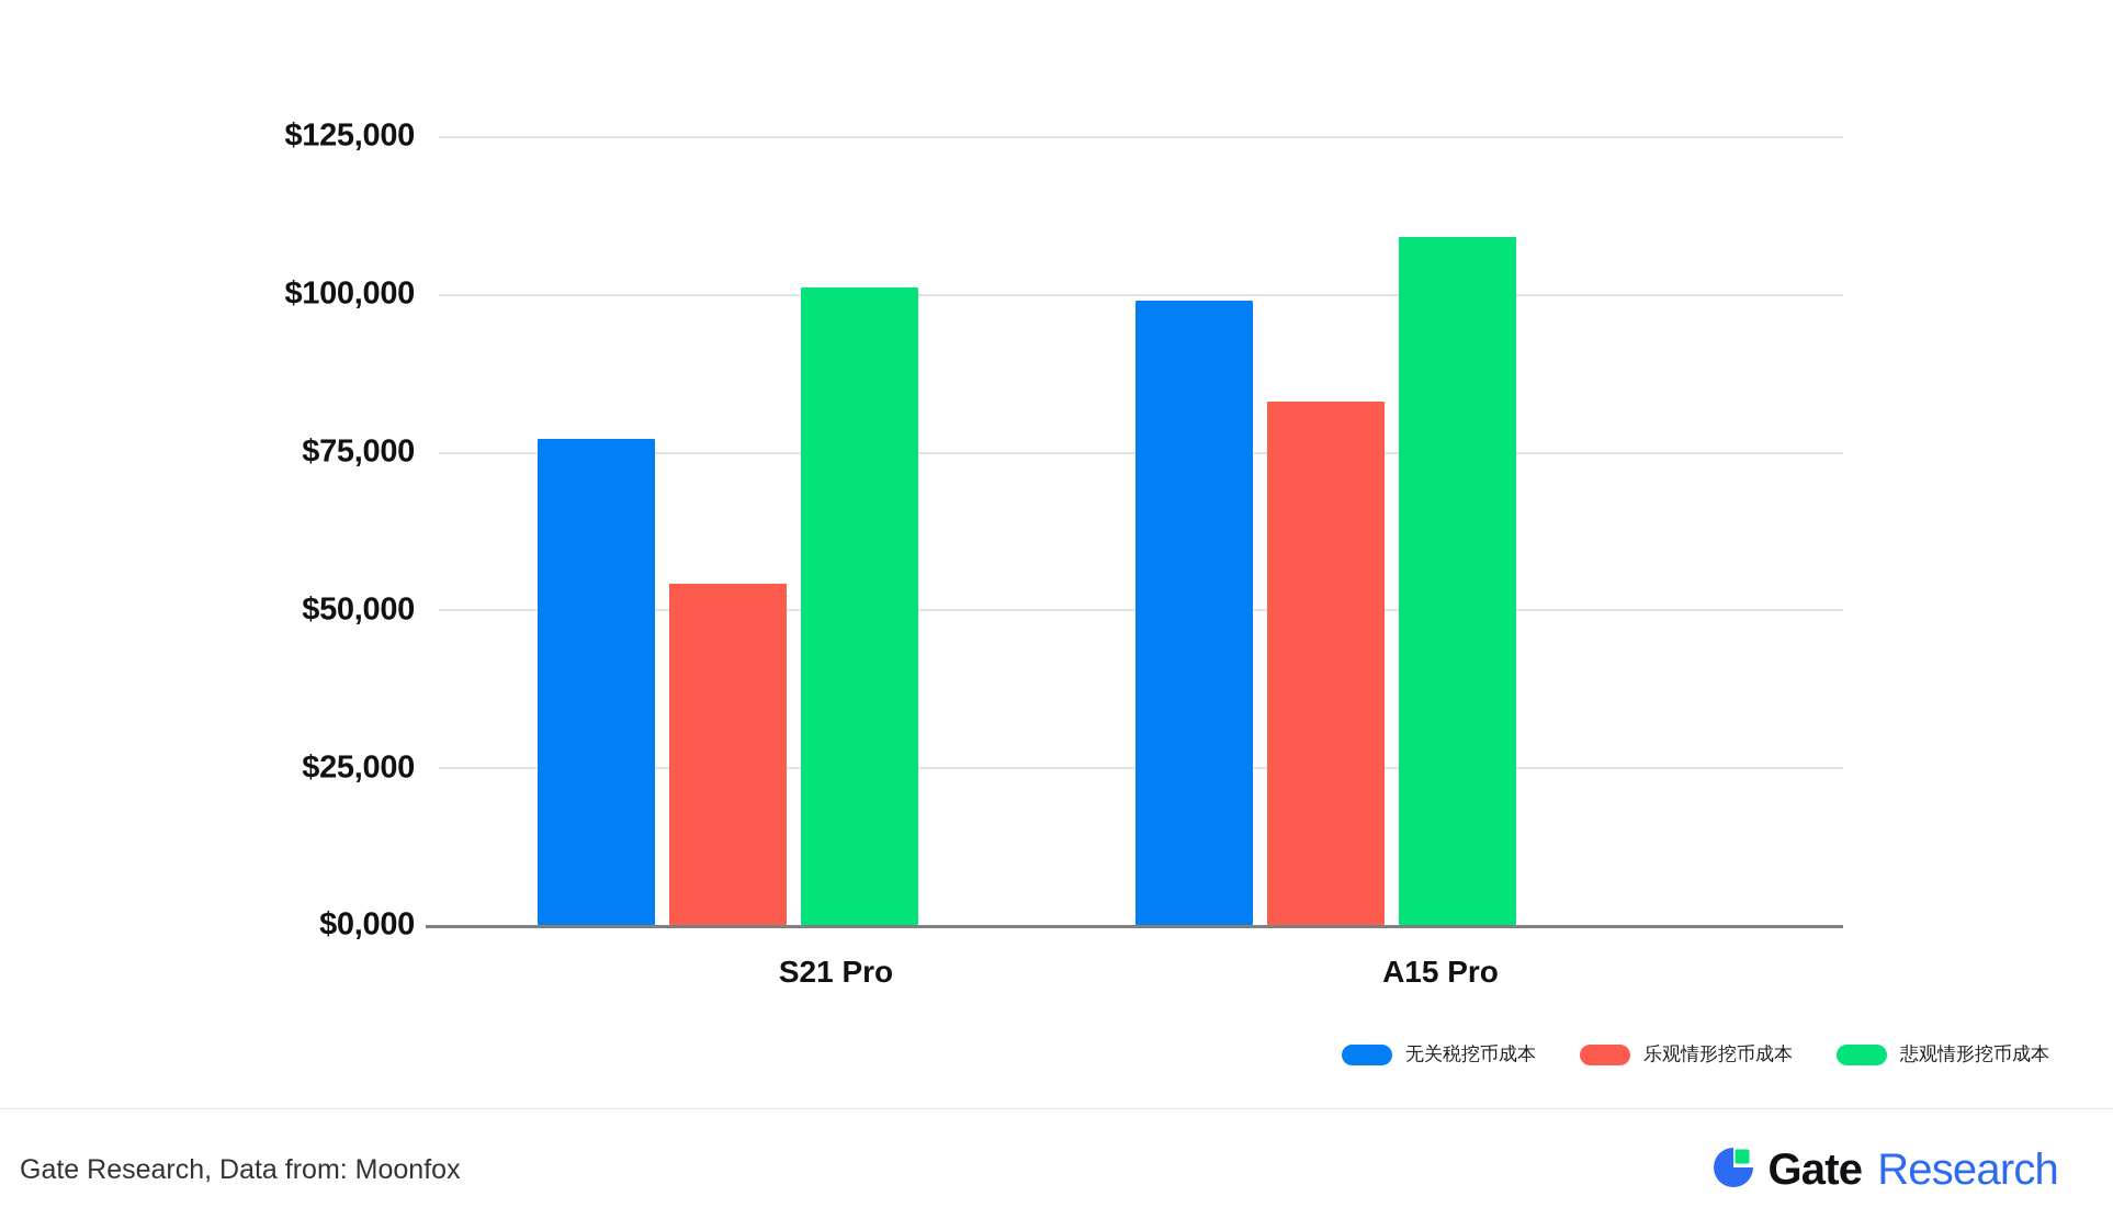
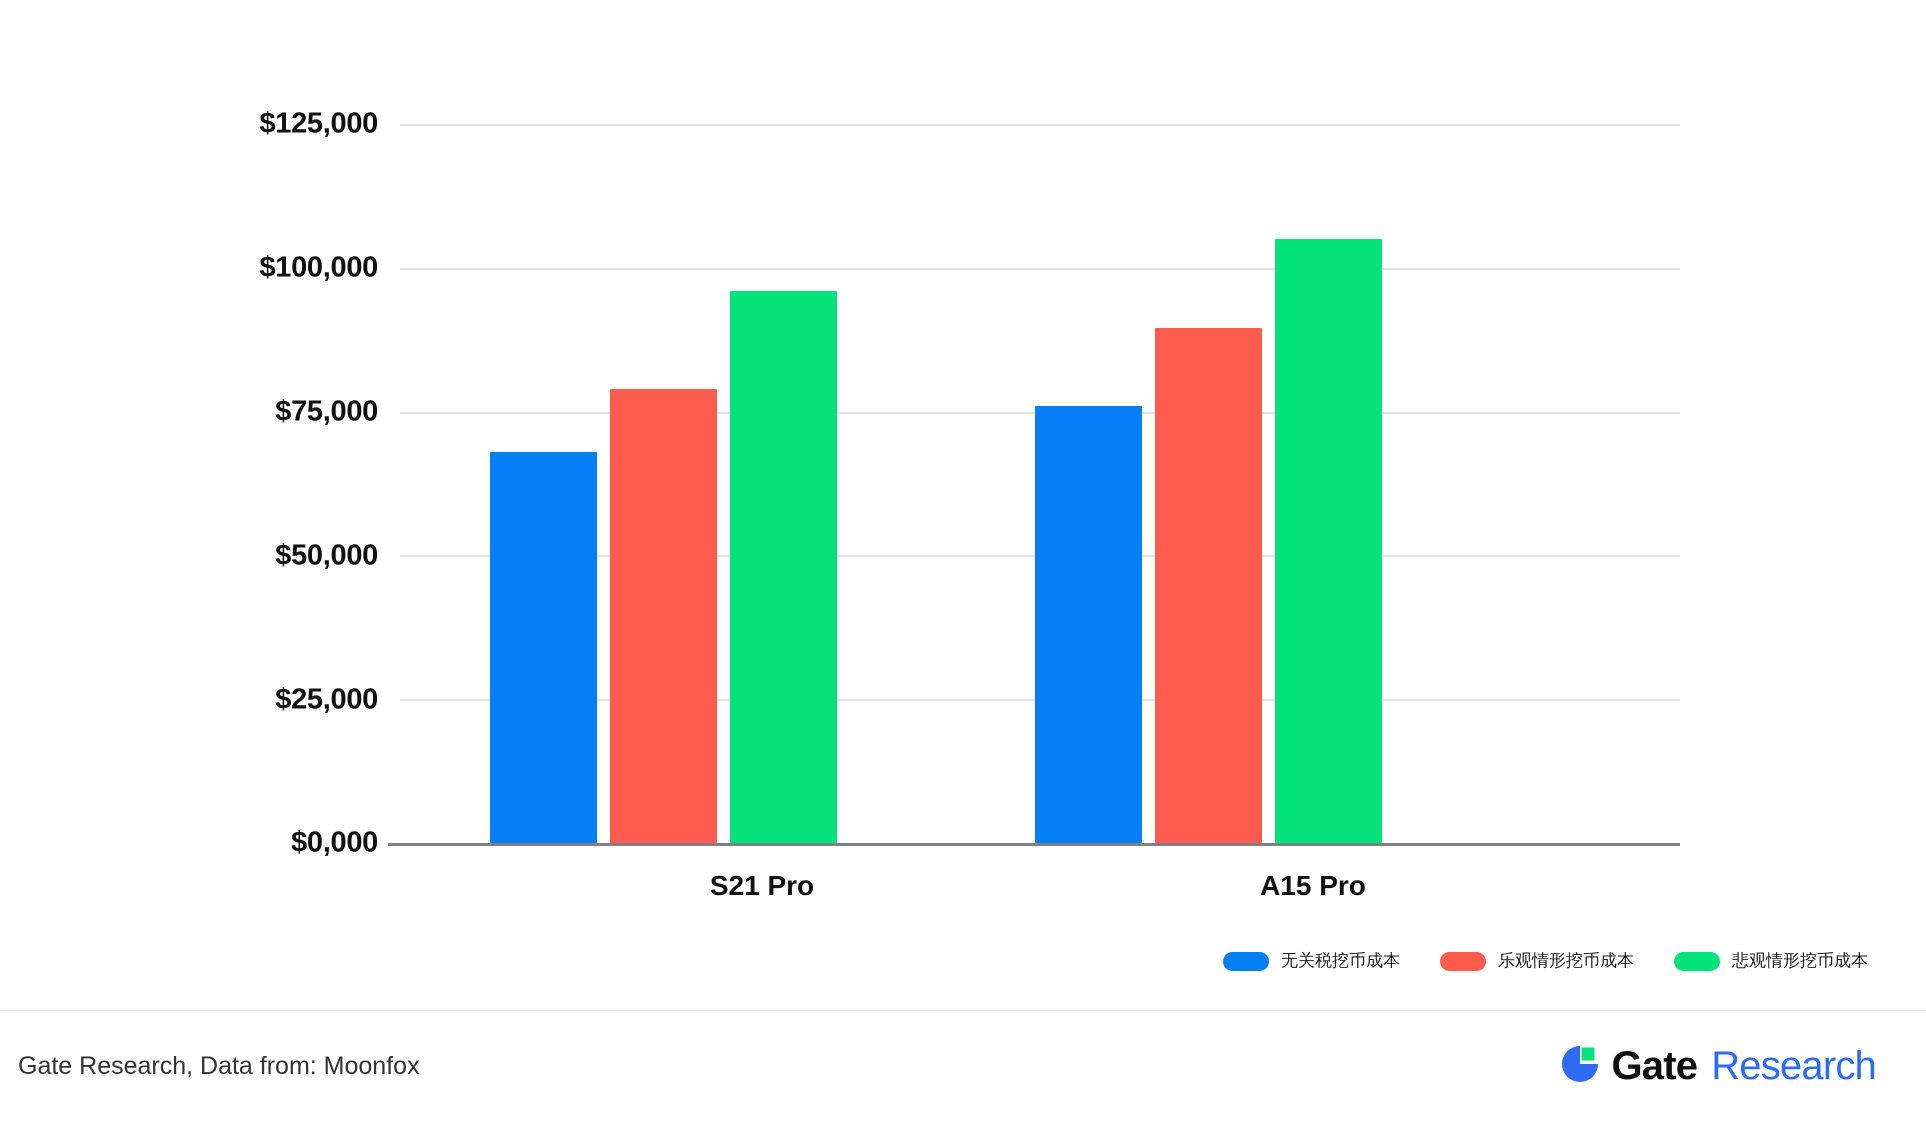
无关税挖币成本/S21 Pro: $77000 -> $68000
乐观情形挖币成本/S21 Pro: $54000 -> $79000
悲观情形挖币成本/S21 Pro: $101000 -> $96000
无关税挖币成本/A15 Pro: $99000 -> $76000
乐观情形挖币成本/A15 Pro: $83000 -> $90000
悲观情形挖币成本/A15 Pro: $109000 -> $105000
